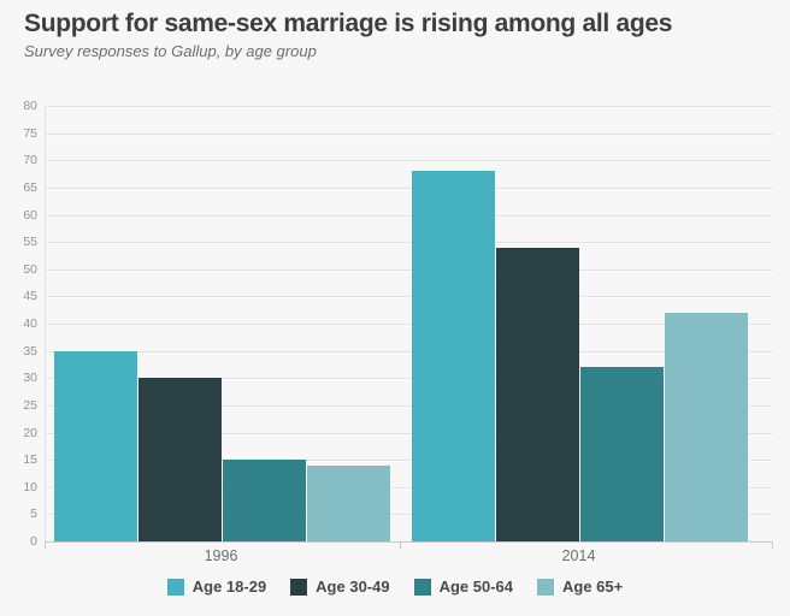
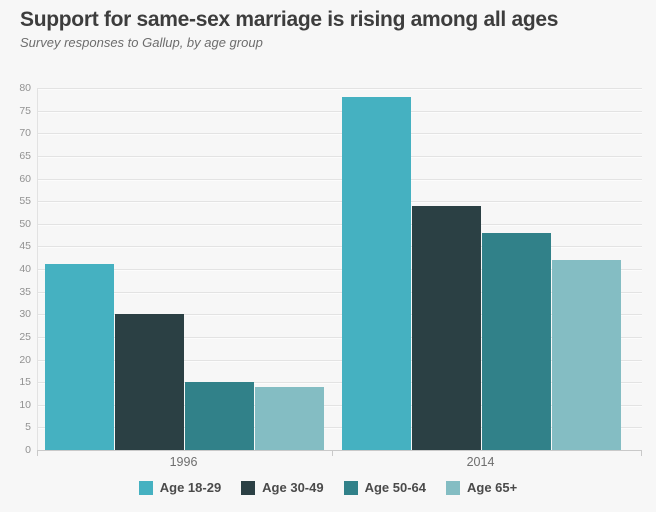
Age 18-29/1996: 35 -> 41
Age 18-29/2014: 68 -> 78
Age 50-64/2014: 32 -> 48
